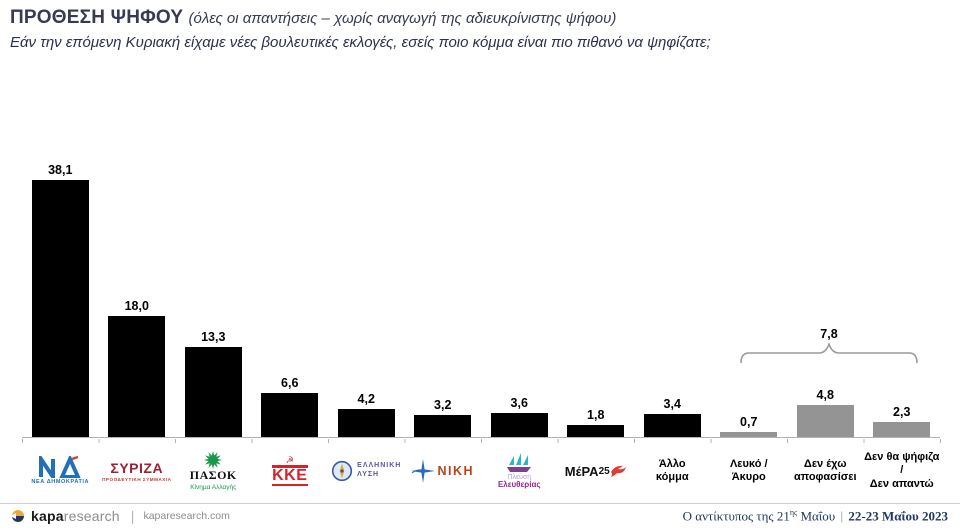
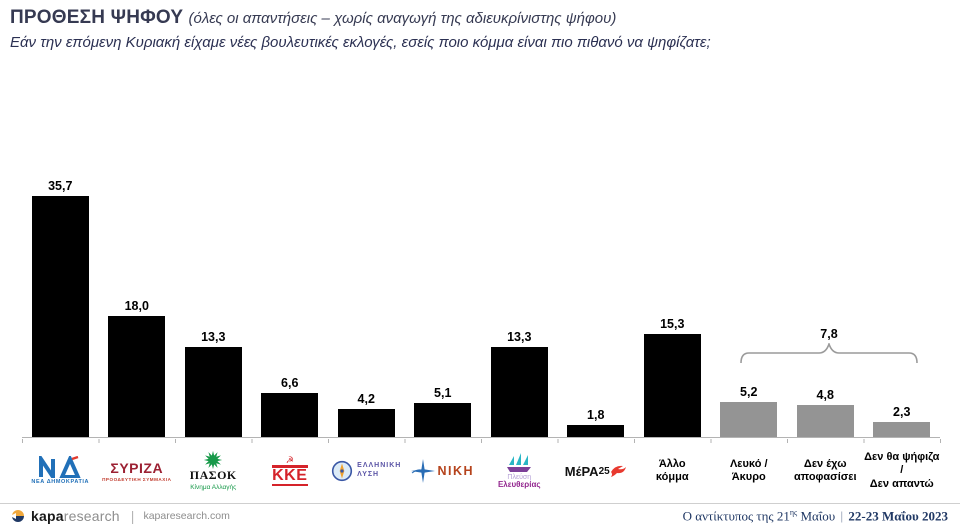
ΝΕΑ ΔΗΜΟΚΡΑΤΙΑ: 38,1 -> 35,7
ΝΙΚΗ: 3,2 -> 5,1
Πλεύση Ελευθερίας: 3,6 -> 13,3
Άλλο κόμμα: 3,4 -> 15,3
Λευκό / Άκυρο: 0,7 -> 5,2
